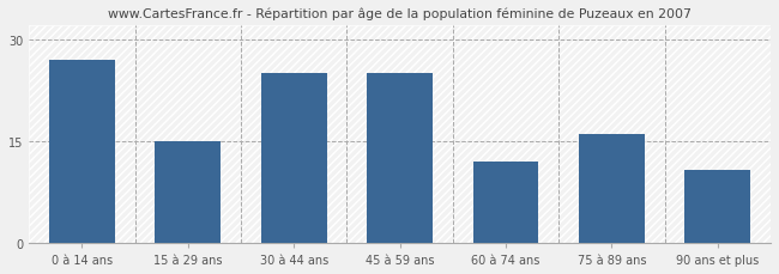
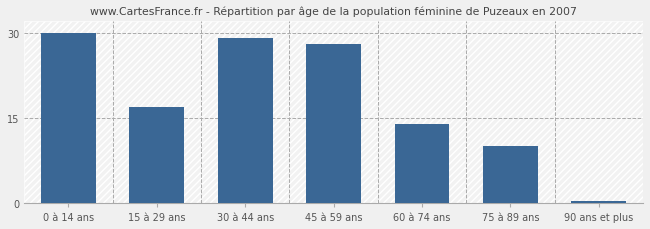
0 à 14 ans: 27.0 -> 30.0
15 à 29 ans: 15.0 -> 17.0
30 à 44 ans: 25.0 -> 29.0
45 à 59 ans: 25.0 -> 28.0
60 à 74 ans: 12.0 -> 14.0
75 à 89 ans: 16.0 -> 10.0
90 ans et plus: 10.8 -> 0.4
